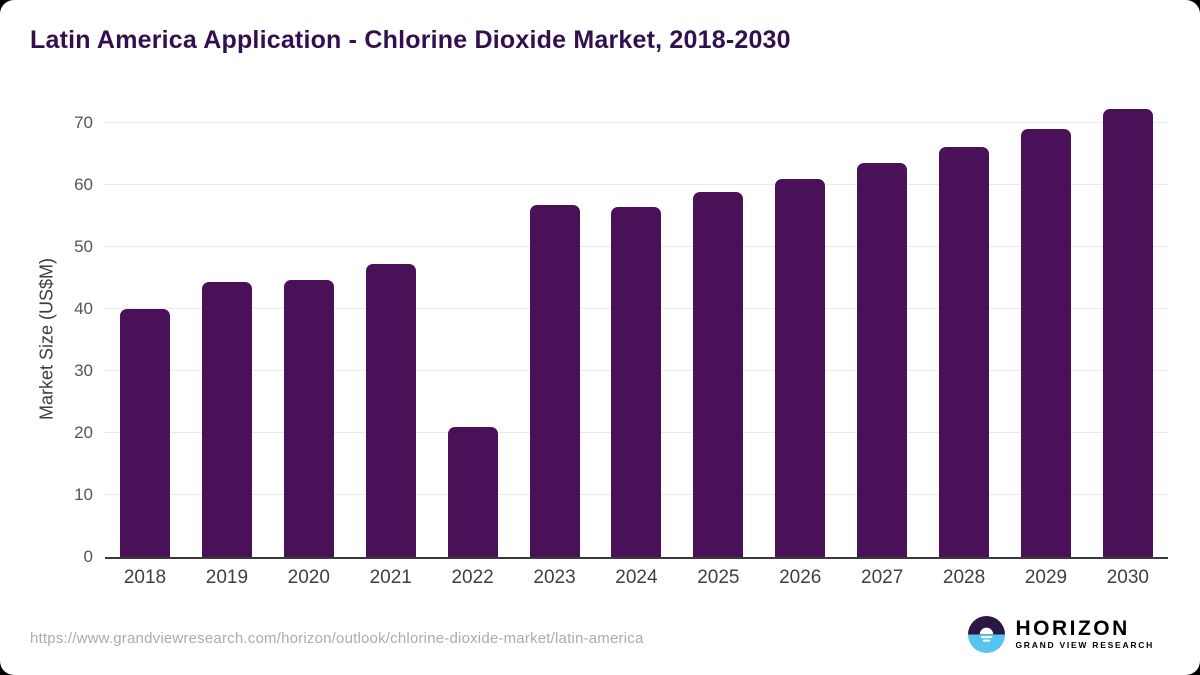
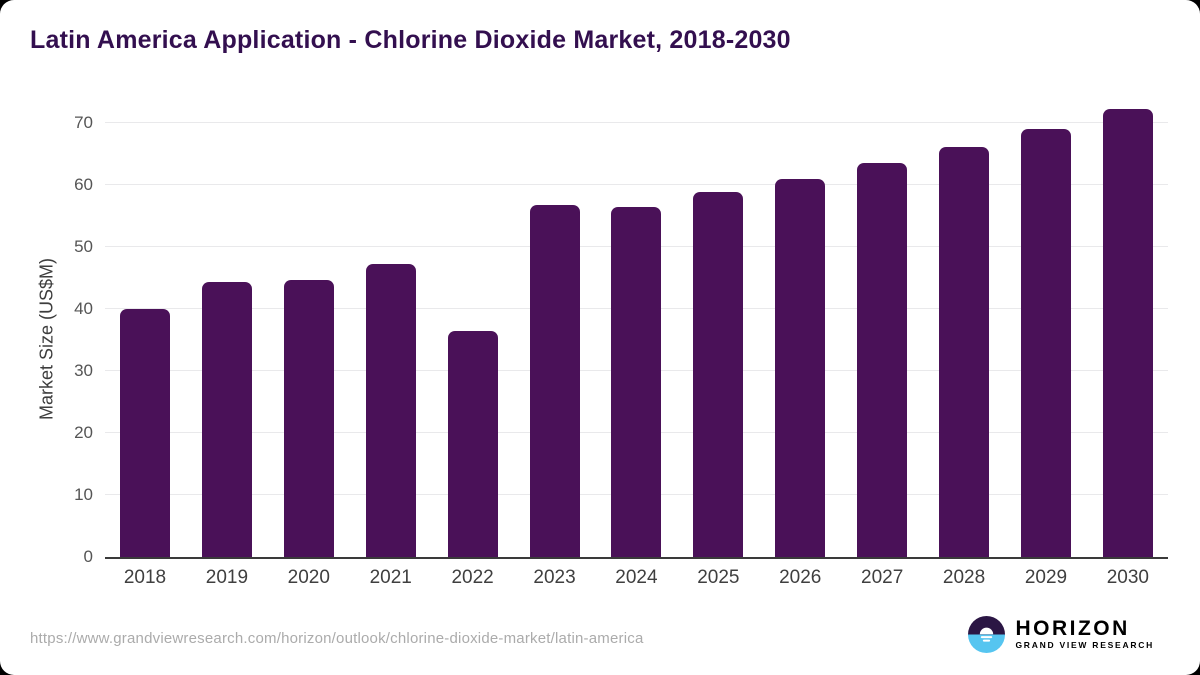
2022: 21 -> 36
